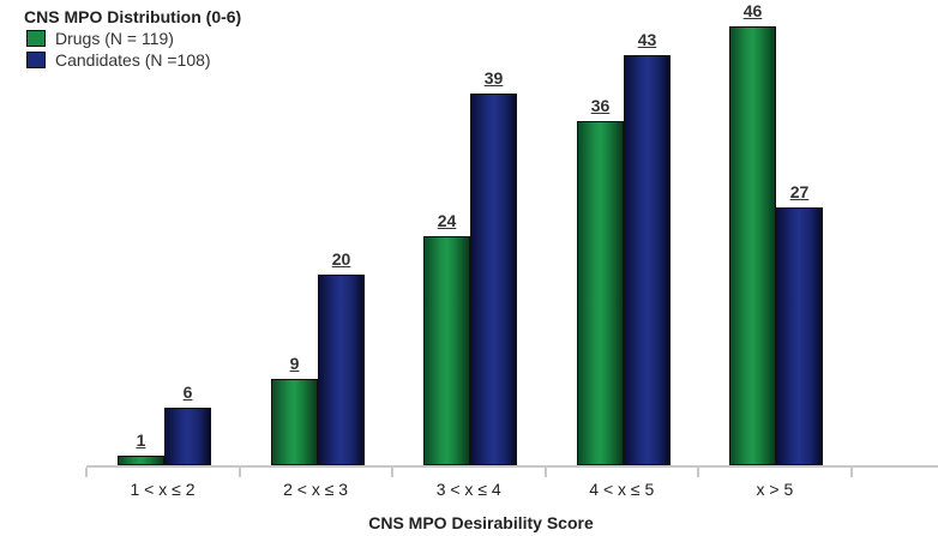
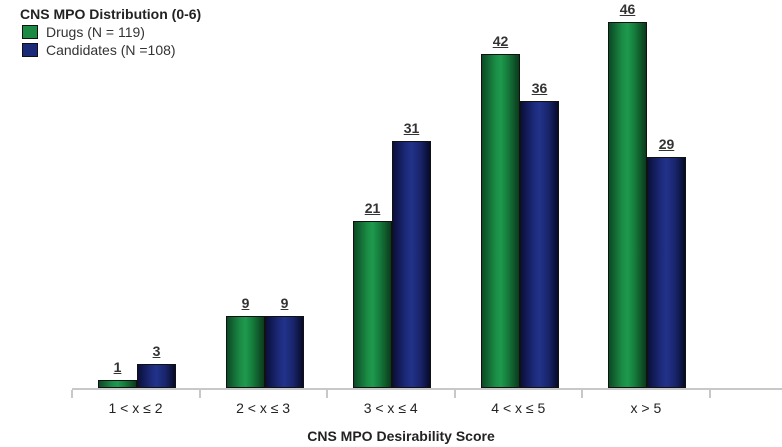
Candidates (N =108)/1 < x ≤ 2: 6 -> 3
Candidates (N =108)/2 < x ≤ 3: 20 -> 9
Drugs (N = 119)/3 < x ≤ 4: 24 -> 21
Candidates (N =108)/3 < x ≤ 4: 39 -> 31
Drugs (N = 119)/4 < x ≤ 5: 36 -> 42
Candidates (N =108)/4 < x ≤ 5: 43 -> 36
Candidates (N =108)/x > 5: 27 -> 29
